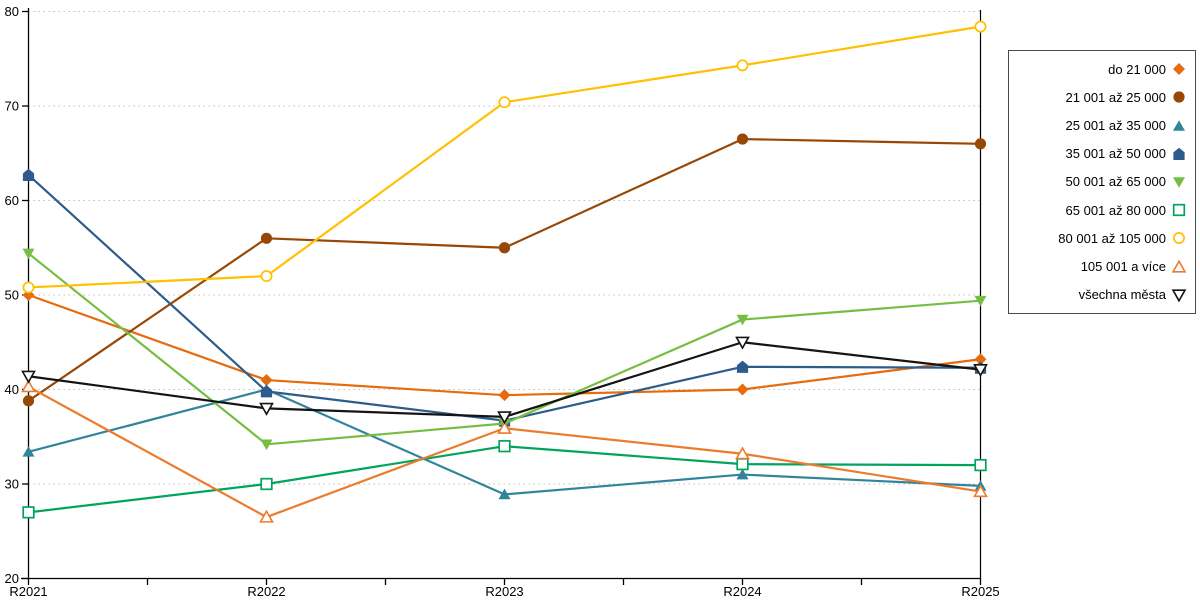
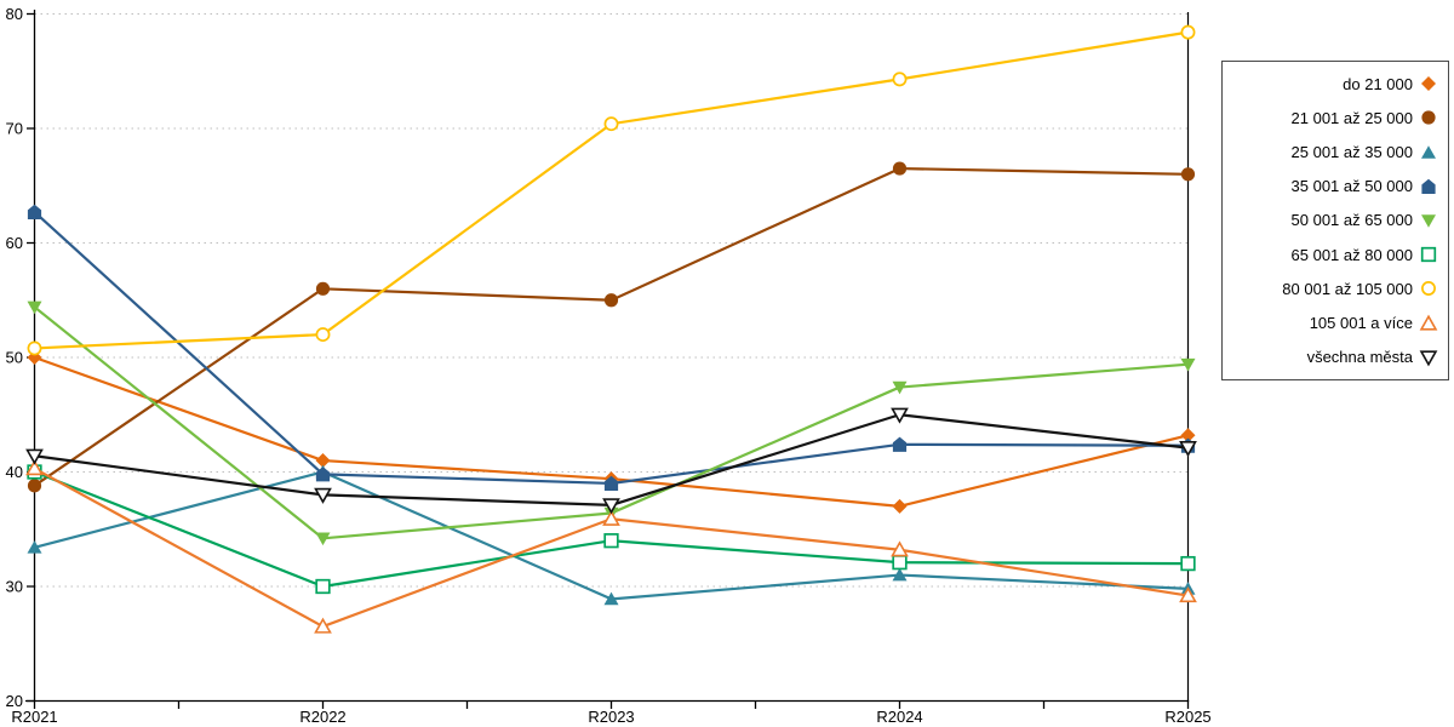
65 001 až 80 000/R2021: 27 -> 40
35 001 až 50 000/R2023: 37 -> 39
do 21 000/R2024: 40 -> 37
